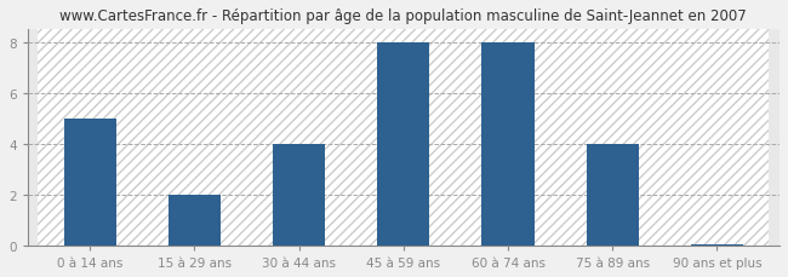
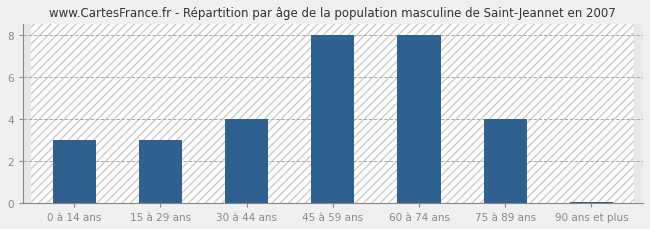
0 à 14 ans: 5.00 -> 3.00
15 à 29 ans: 2.00 -> 3.00
